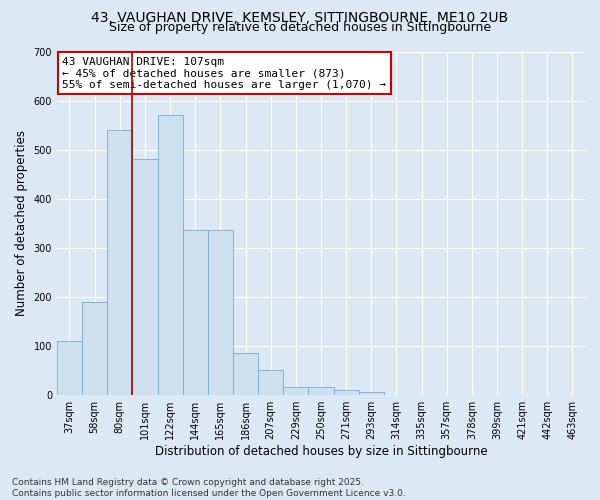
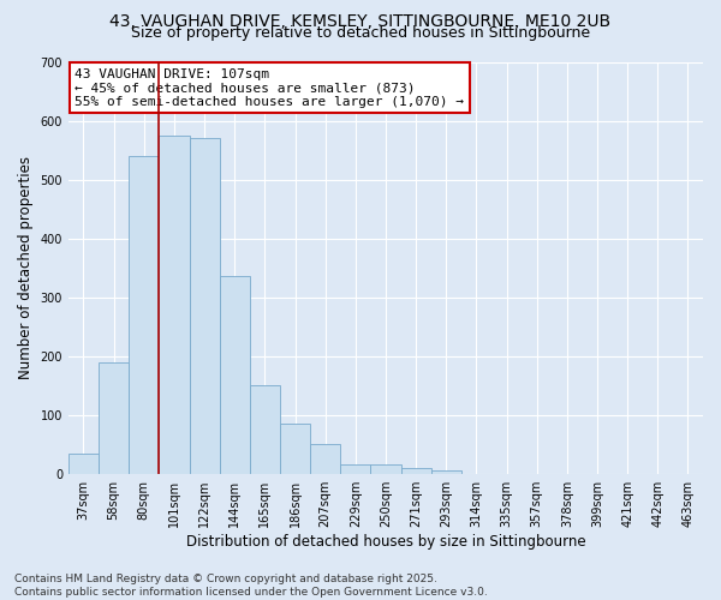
37sqm: 110 -> 35
101sqm: 480 -> 575
165sqm: 335 -> 150
